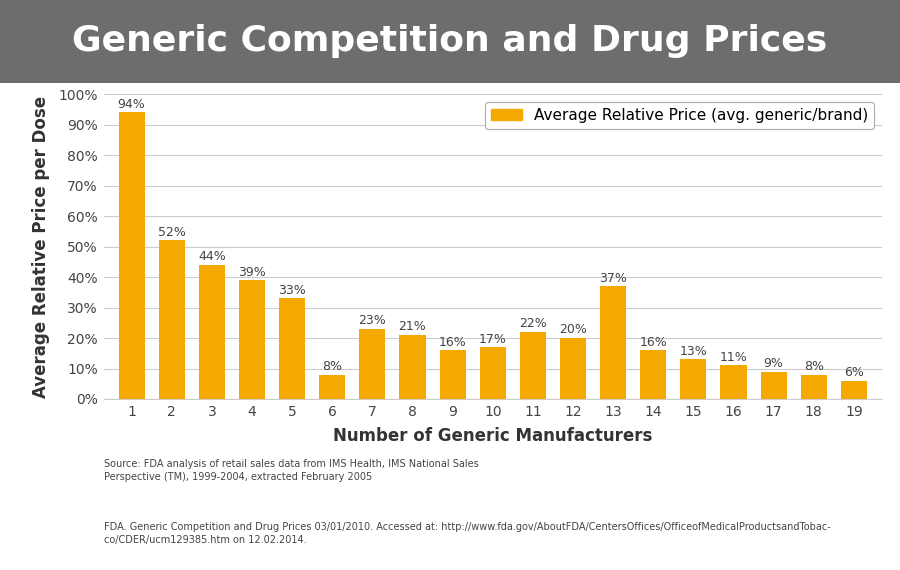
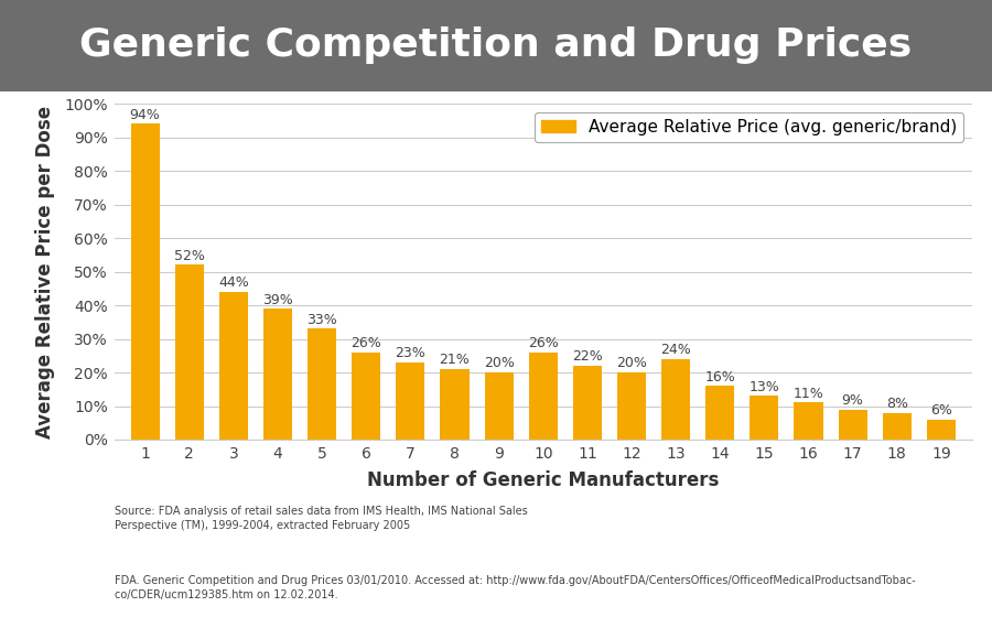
6: 8% -> 26%
9: 16% -> 20%
10: 17% -> 26%
13: 37% -> 24%
